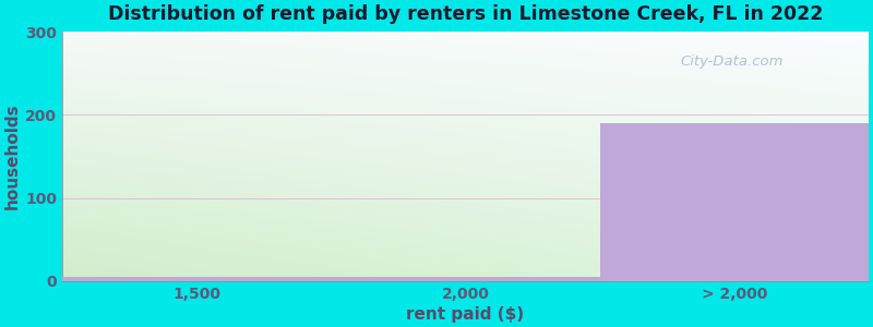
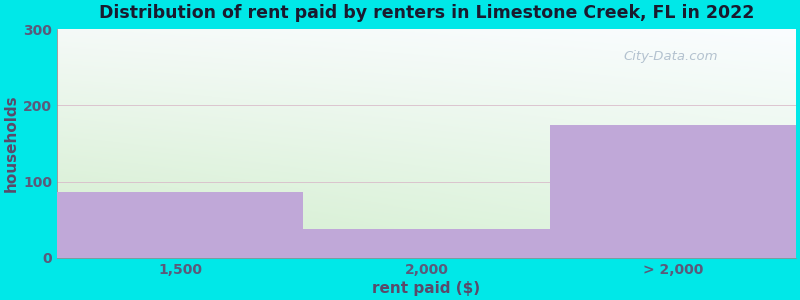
1,500: 5 -> 86
2,000: 5 -> 38
> 2,000: 190 -> 174
